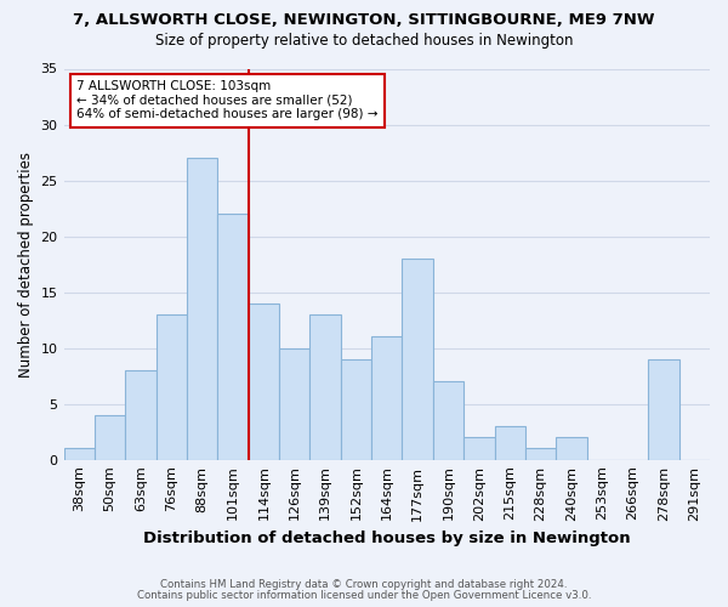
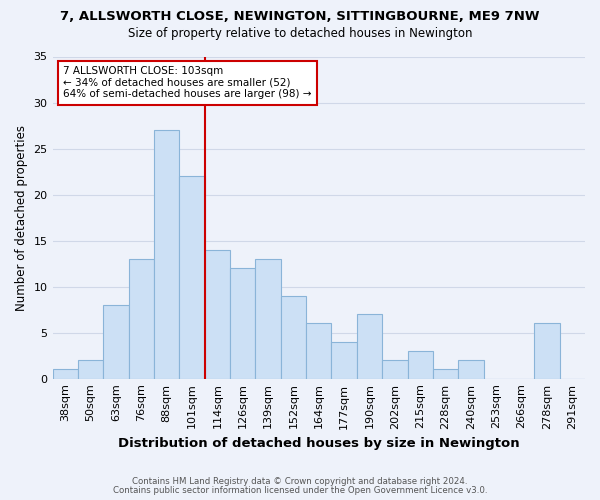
50sqm: 4 -> 2
126sqm: 10 -> 12
164sqm: 11 -> 6
177sqm: 18 -> 4
278sqm: 9 -> 6
